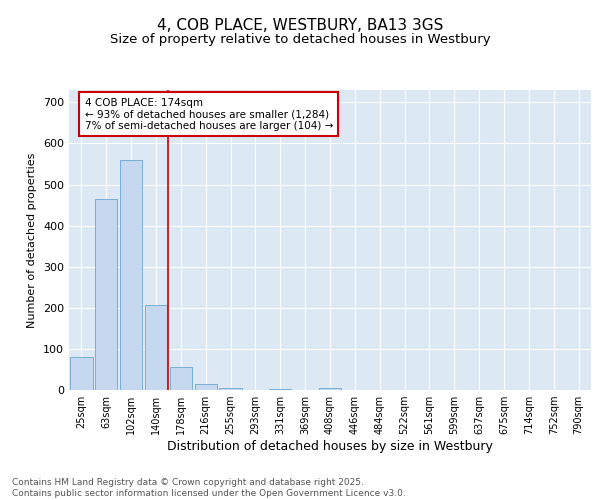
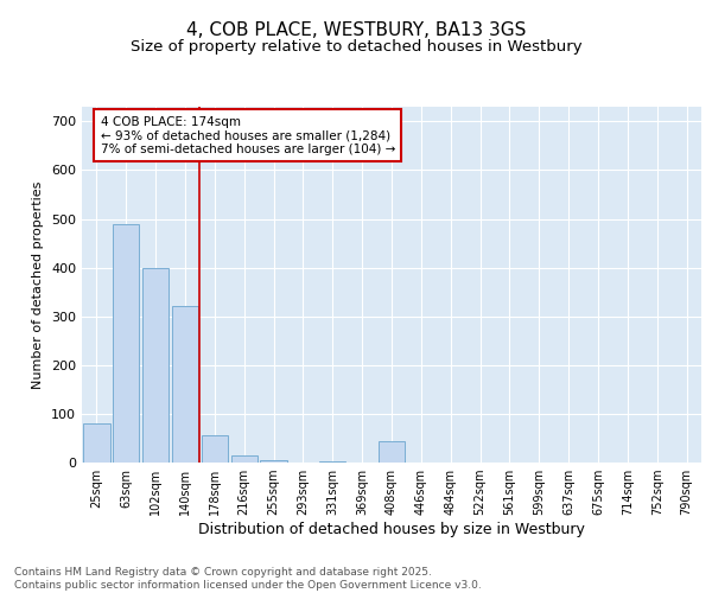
63sqm: 465 -> 490
102sqm: 560 -> 400
140sqm: 207 -> 320
408sqm: 5 -> 45
